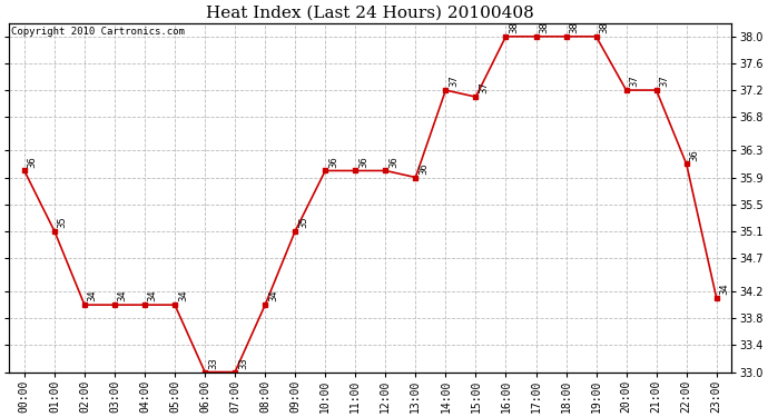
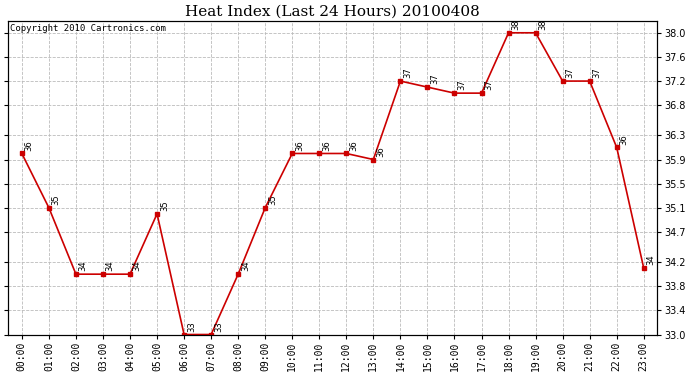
05:00: 34 -> 35
16:00: 38 -> 37
17:00: 38 -> 37
